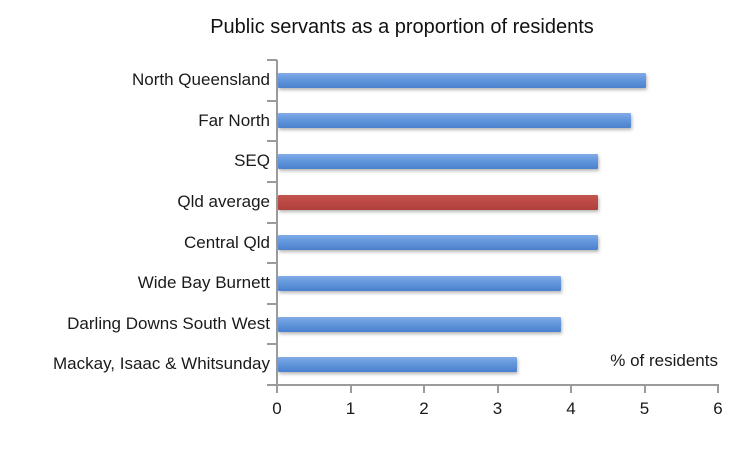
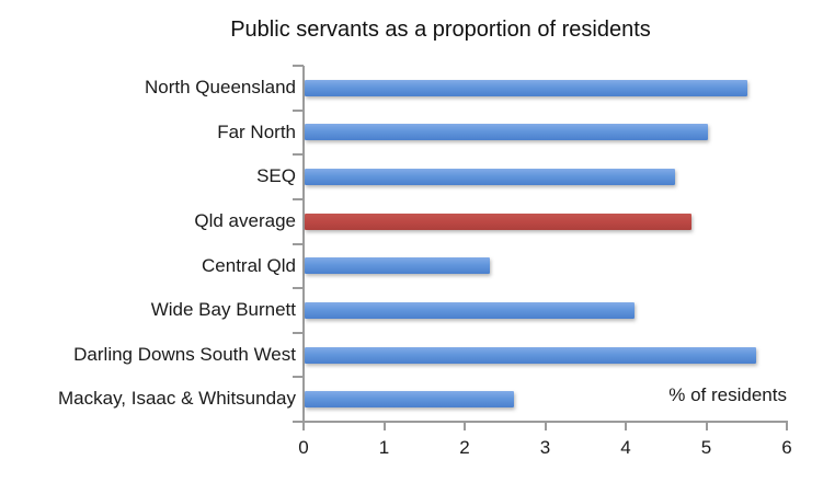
North Queensland: 5.0 -> 5.5
Far North: 4.8 -> 5.0
SEQ: 4.3 -> 4.6
Qld average: 4.3 -> 4.8
Central Qld: 4.3 -> 2.3
Wide Bay Burnett: 3.9 -> 4.1
Darling Downs South West: 3.9 -> 5.6
Mackay, Isaac & Whitsunday: 3.2 -> 2.6
